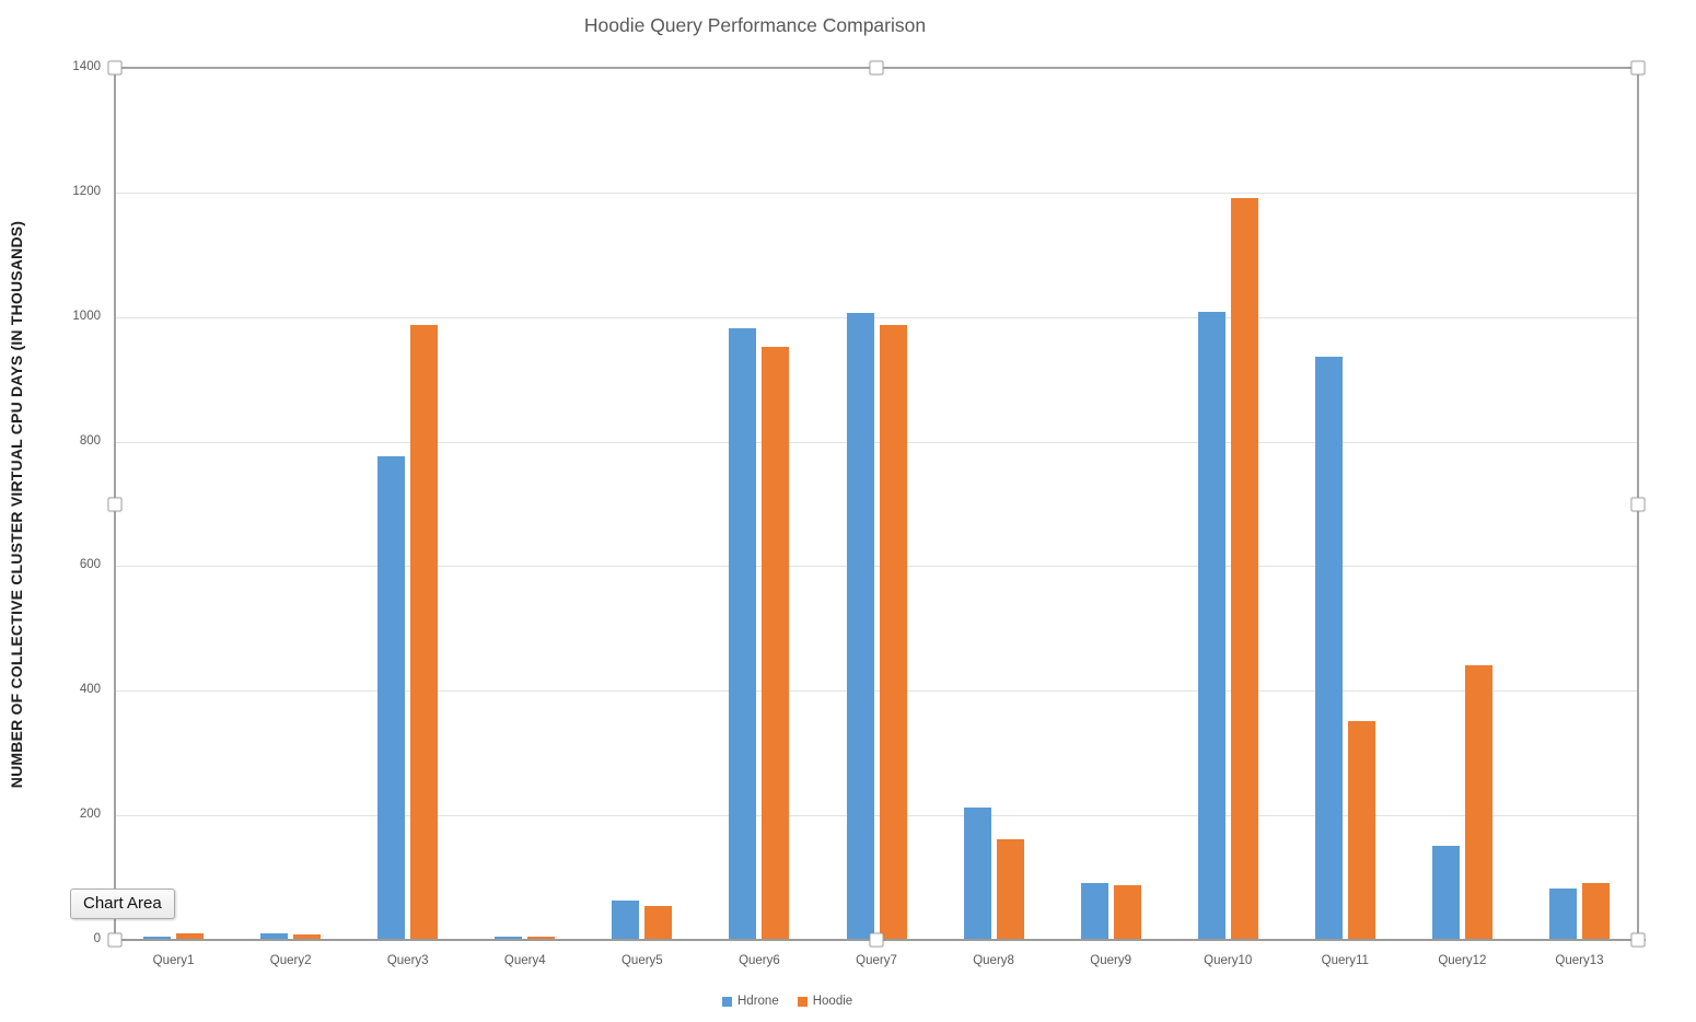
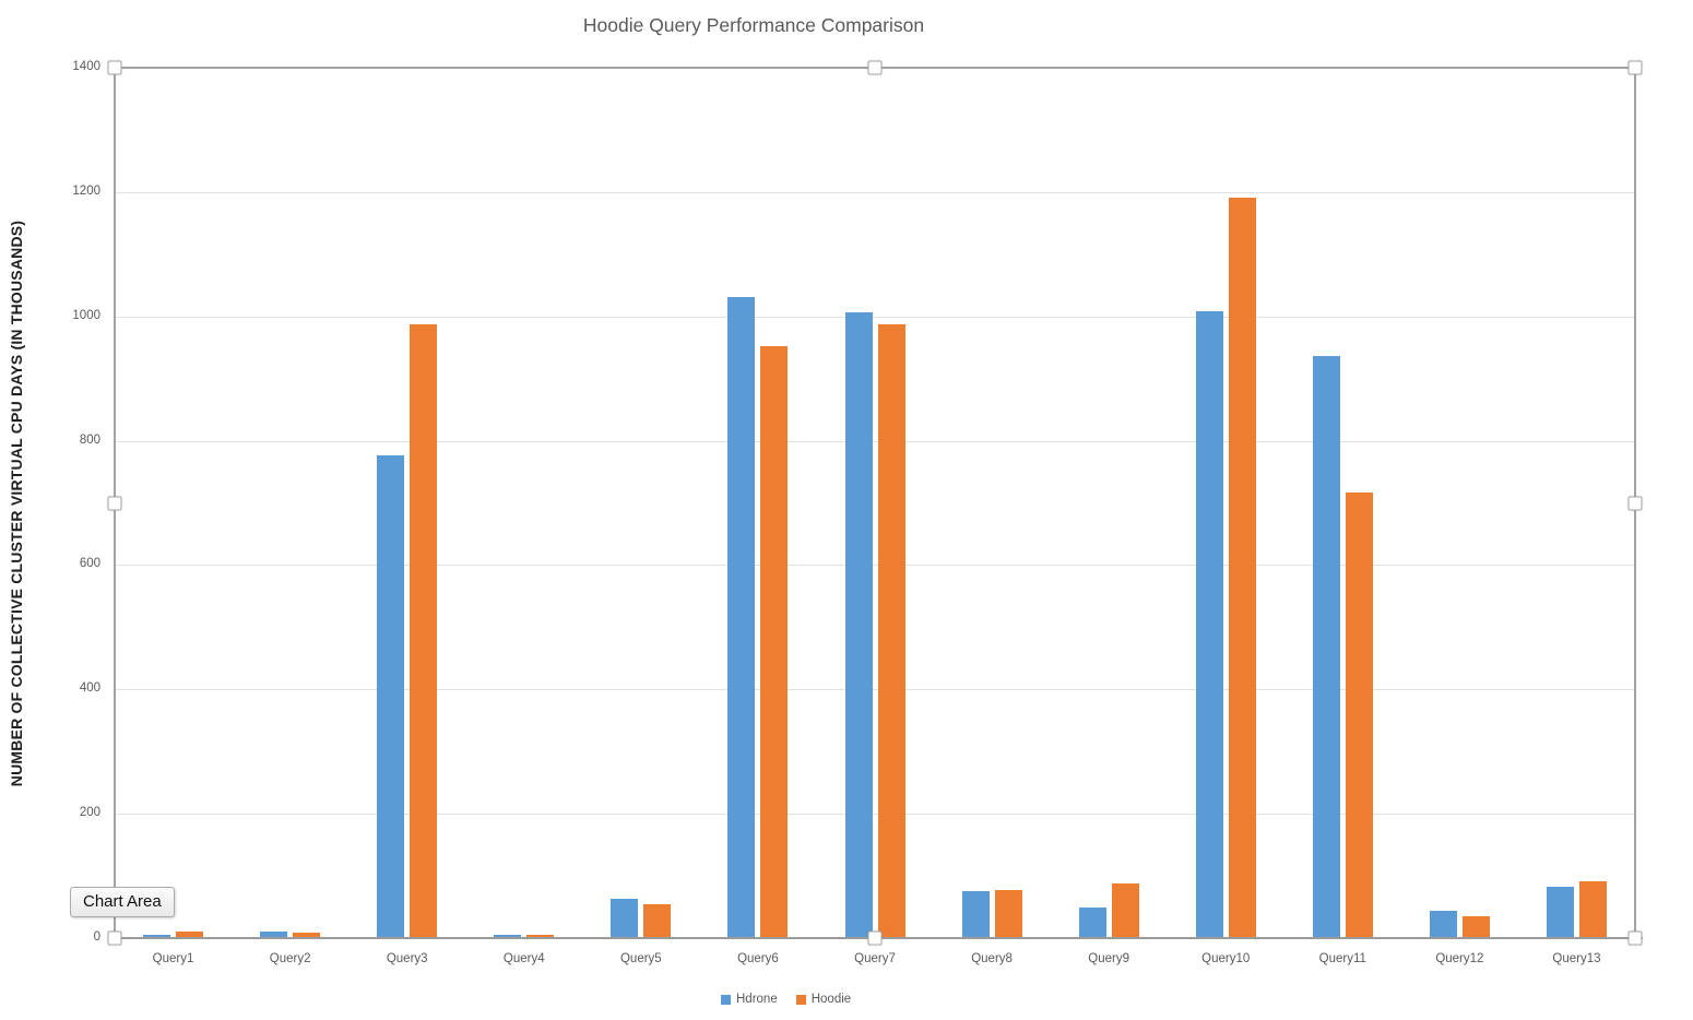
Hdrone/Query6: 980 -> 1030
Hdrone/Query8: 210 -> 70
Hoodie/Query8: 160 -> 80
Hdrone/Query9: 90 -> 50
Hoodie/Query11: 350 -> 720
Hdrone/Query12: 150 -> 40
Hoodie/Query12: 440 -> 30
